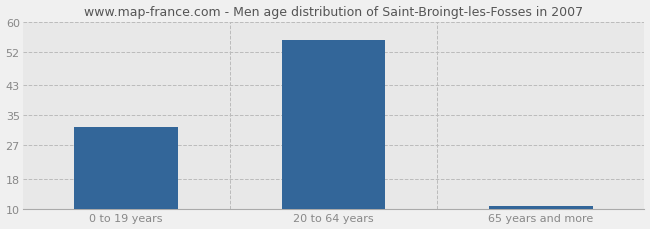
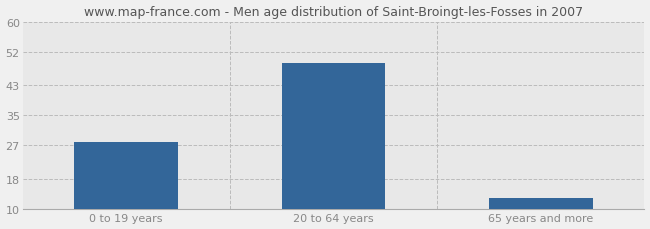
0 to 19 years: 32 -> 28
20 to 64 years: 55 -> 49
65 years and more: 11 -> 13
